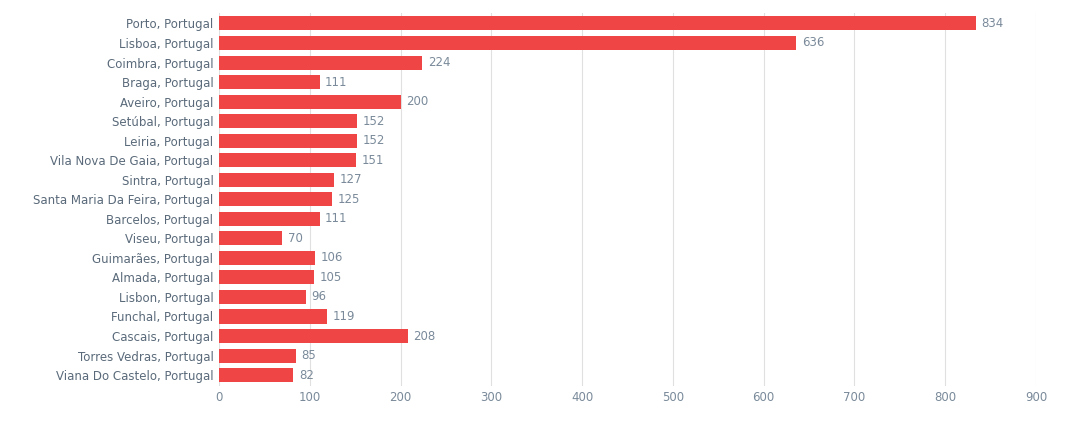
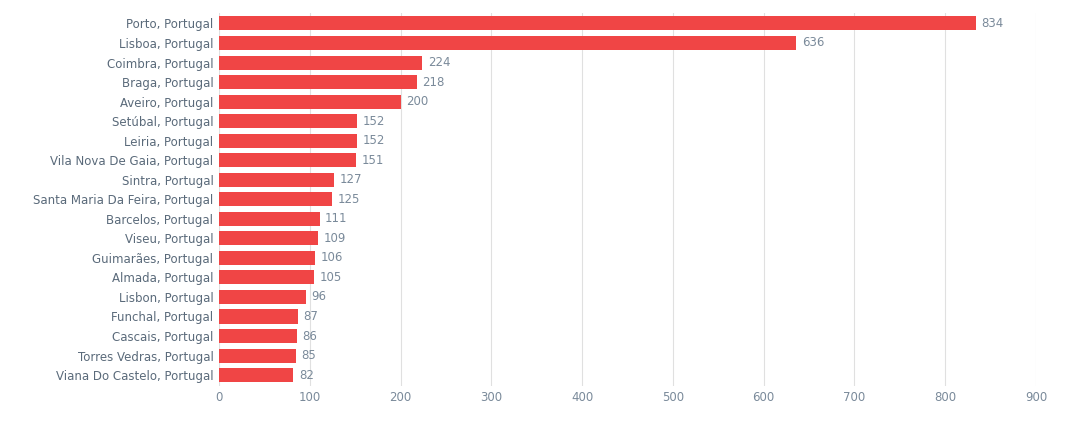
Braga, Portugal: 111 -> 218
Viseu, Portugal: 70 -> 109
Funchal, Portugal: 119 -> 87
Cascais, Portugal: 208 -> 86
